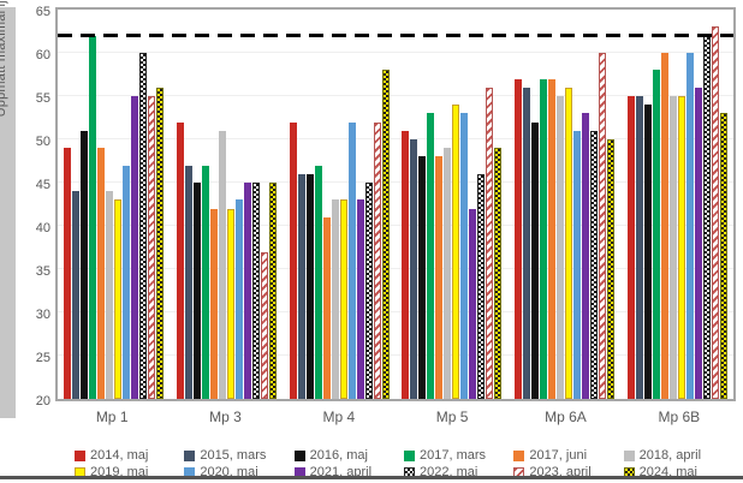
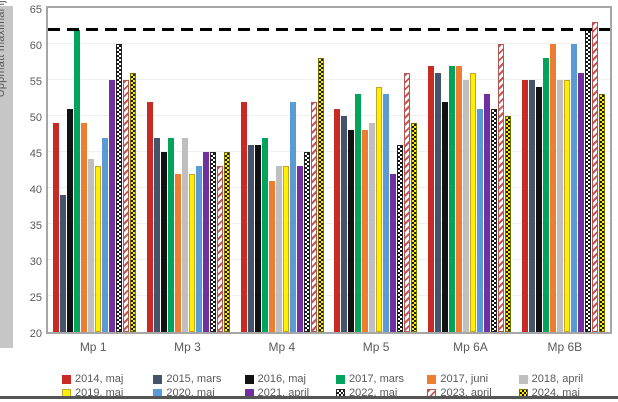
2015, mars/Mp 1: 44 -> 39
2018, april/Mp 3: 51 -> 47
2023, april/Mp 3: 37 -> 43
